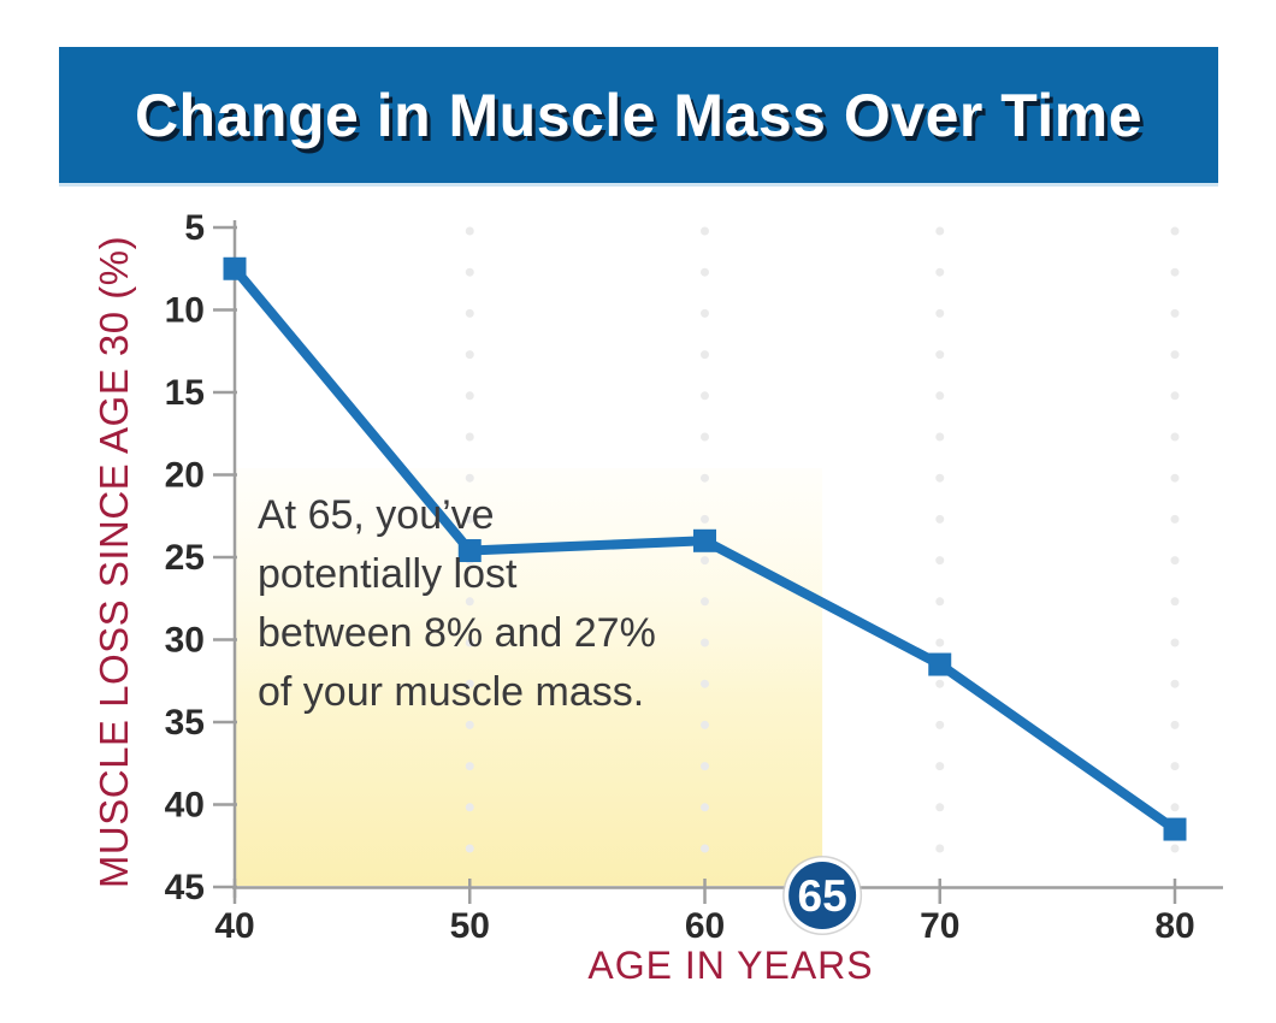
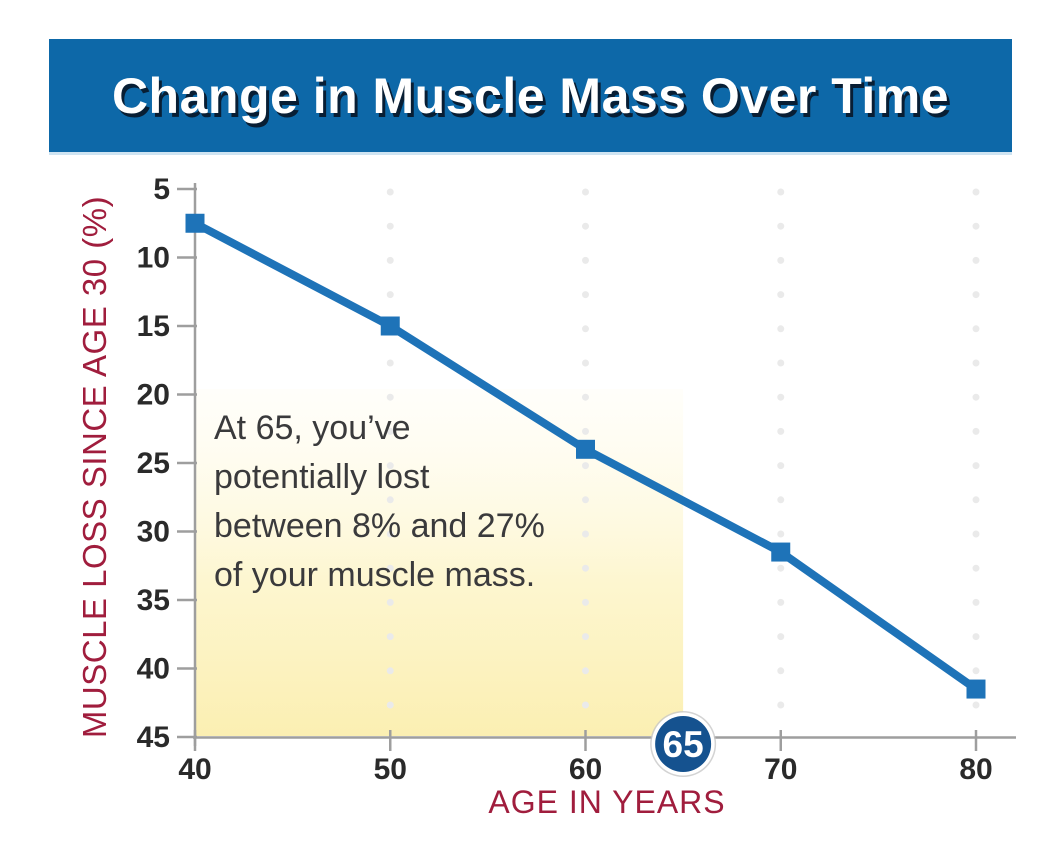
50: 24.6 -> 15.0
